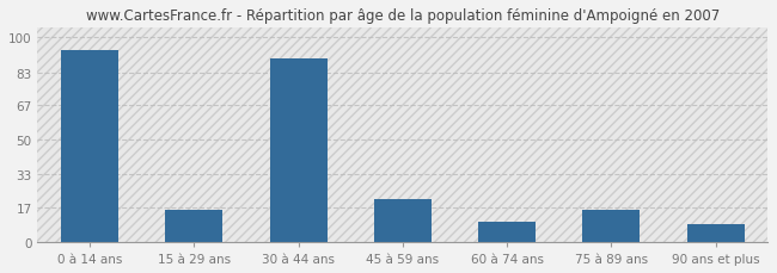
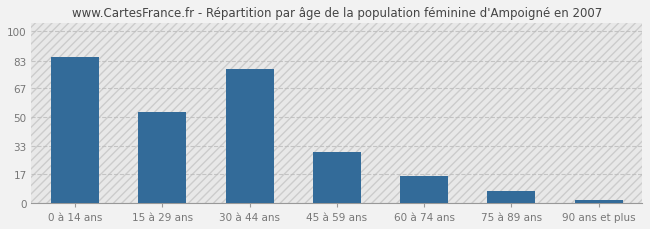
0 à 14 ans: 94 -> 85
15 à 29 ans: 16 -> 53
30 à 44 ans: 90 -> 78
45 à 59 ans: 21 -> 30
60 à 74 ans: 10 -> 16
75 à 89 ans: 16 -> 7
90 ans et plus: 9 -> 2
